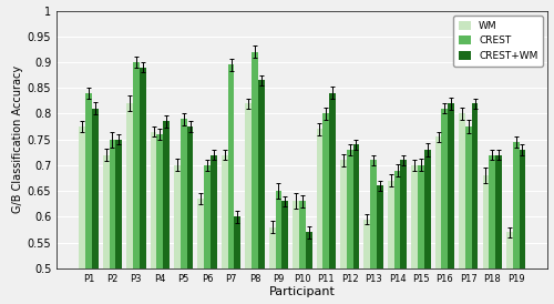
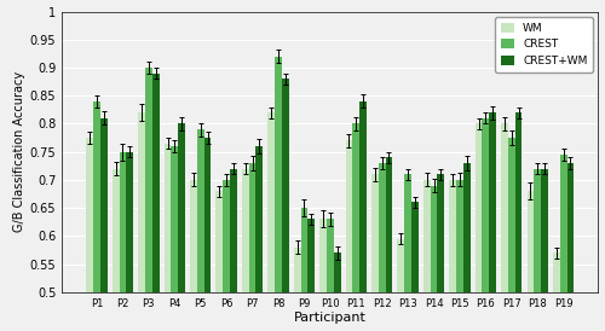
CREST+WM/P4: 0.785 -> 0.800
WM/P6: 0.635 -> 0.680
CREST/P7: 0.895 -> 0.730
CREST+WM/P7: 0.600 -> 0.760
CREST+WM/P8: 0.865 -> 0.880
WM/P14: 0.670 -> 0.700
WM/P16: 0.755 -> 0.800
